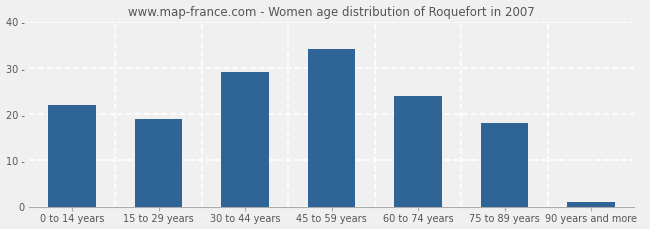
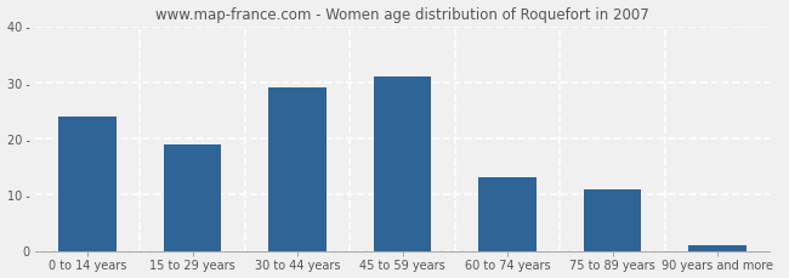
0 to 14 years: 22 - -> 24 -
45 to 59 years: 34 - -> 31 -
60 to 74 years: 24 - -> 13 -
75 to 89 years: 18 - -> 11 -
